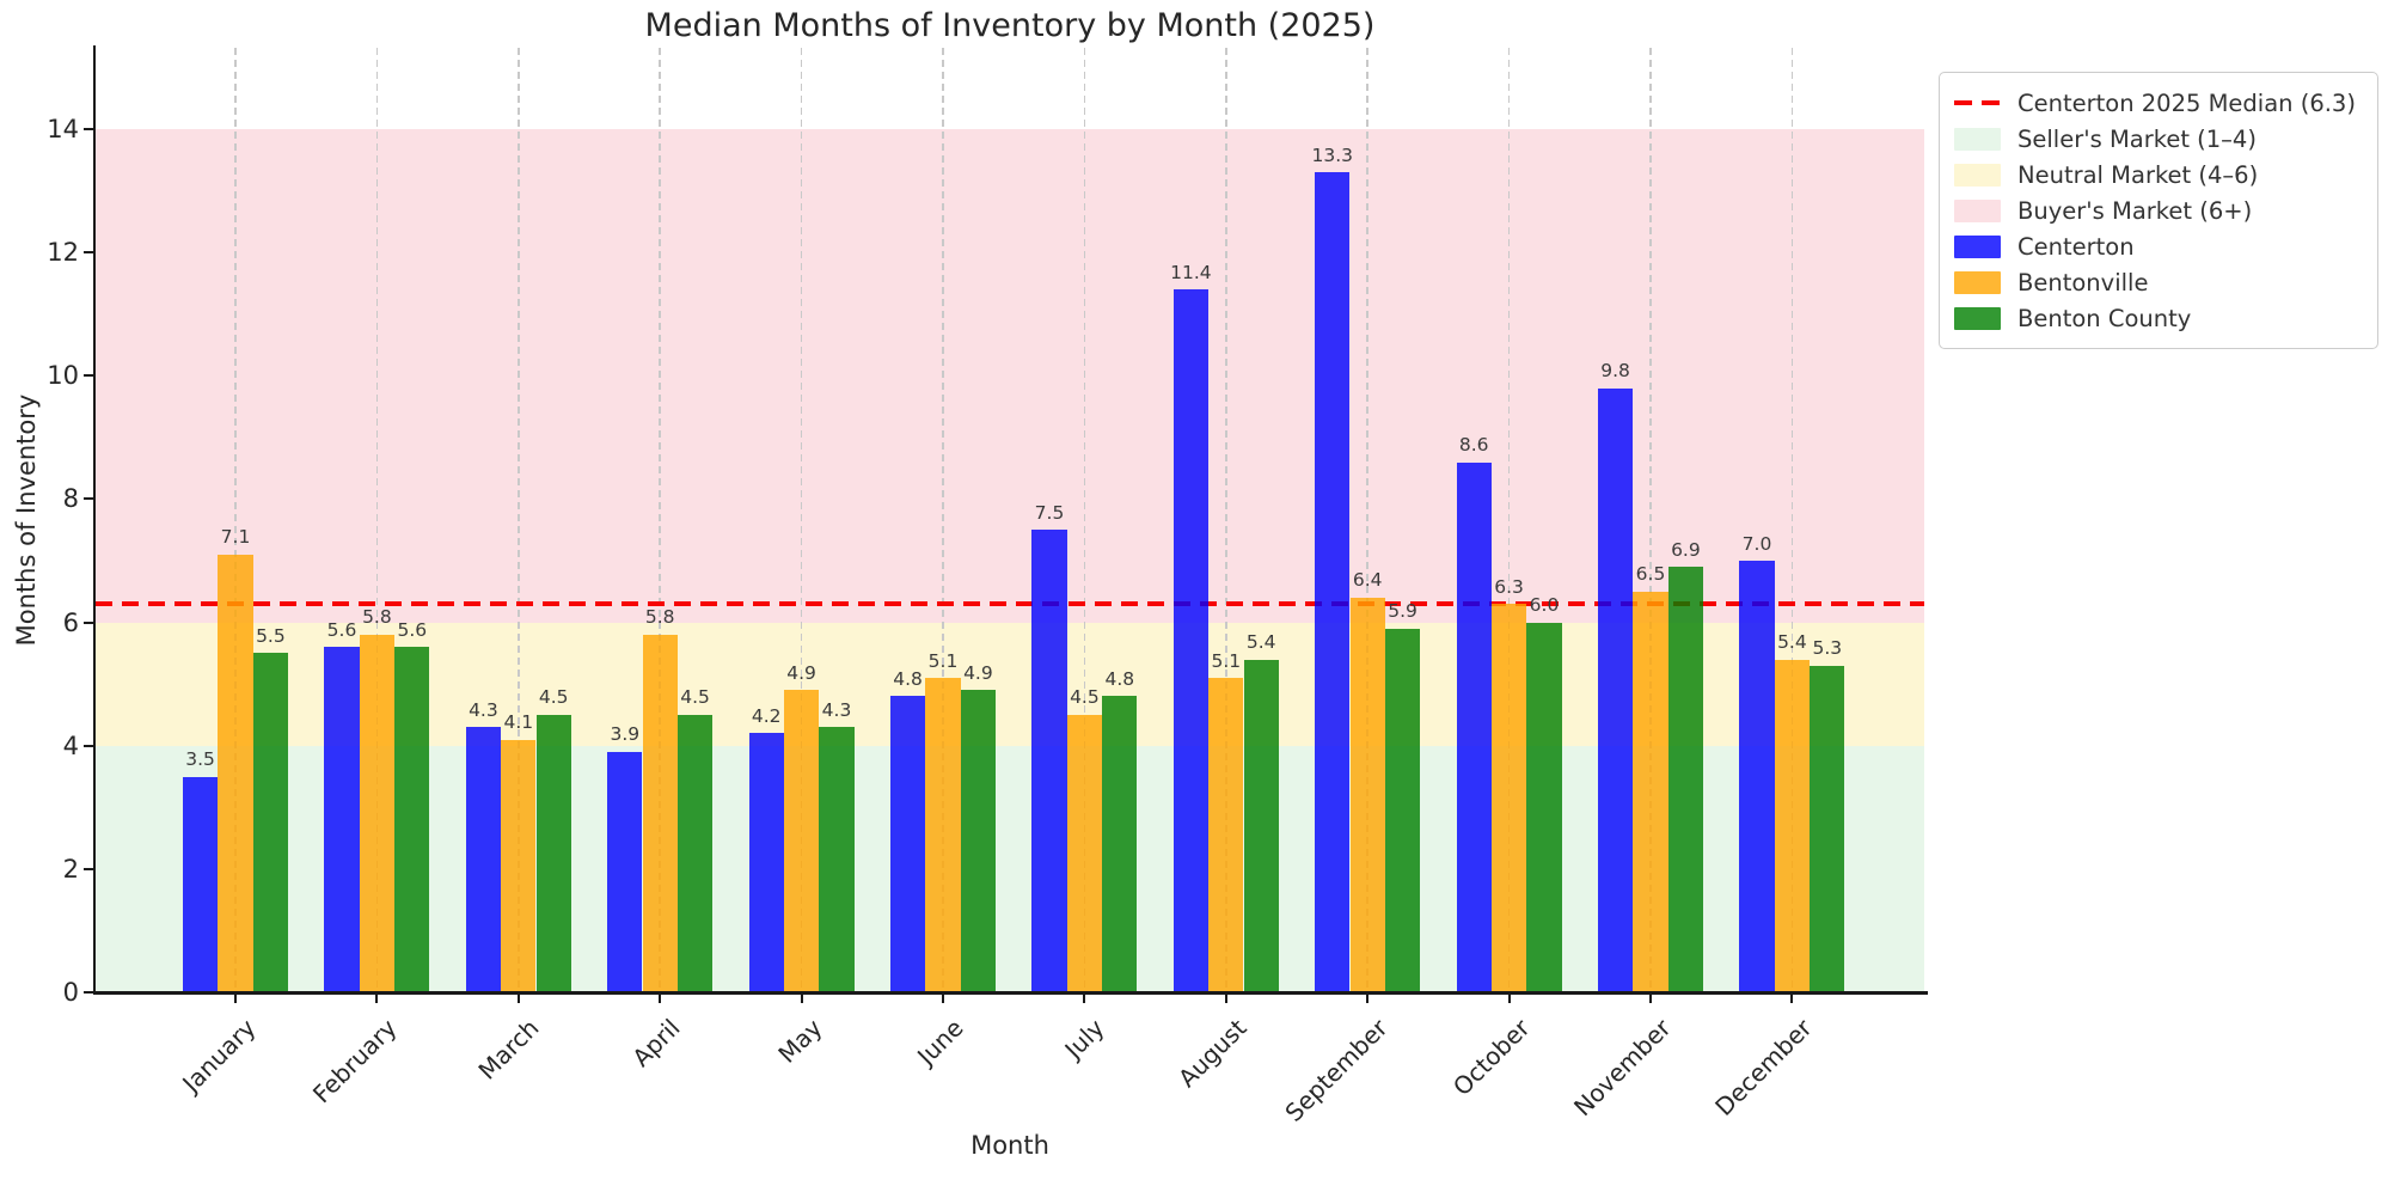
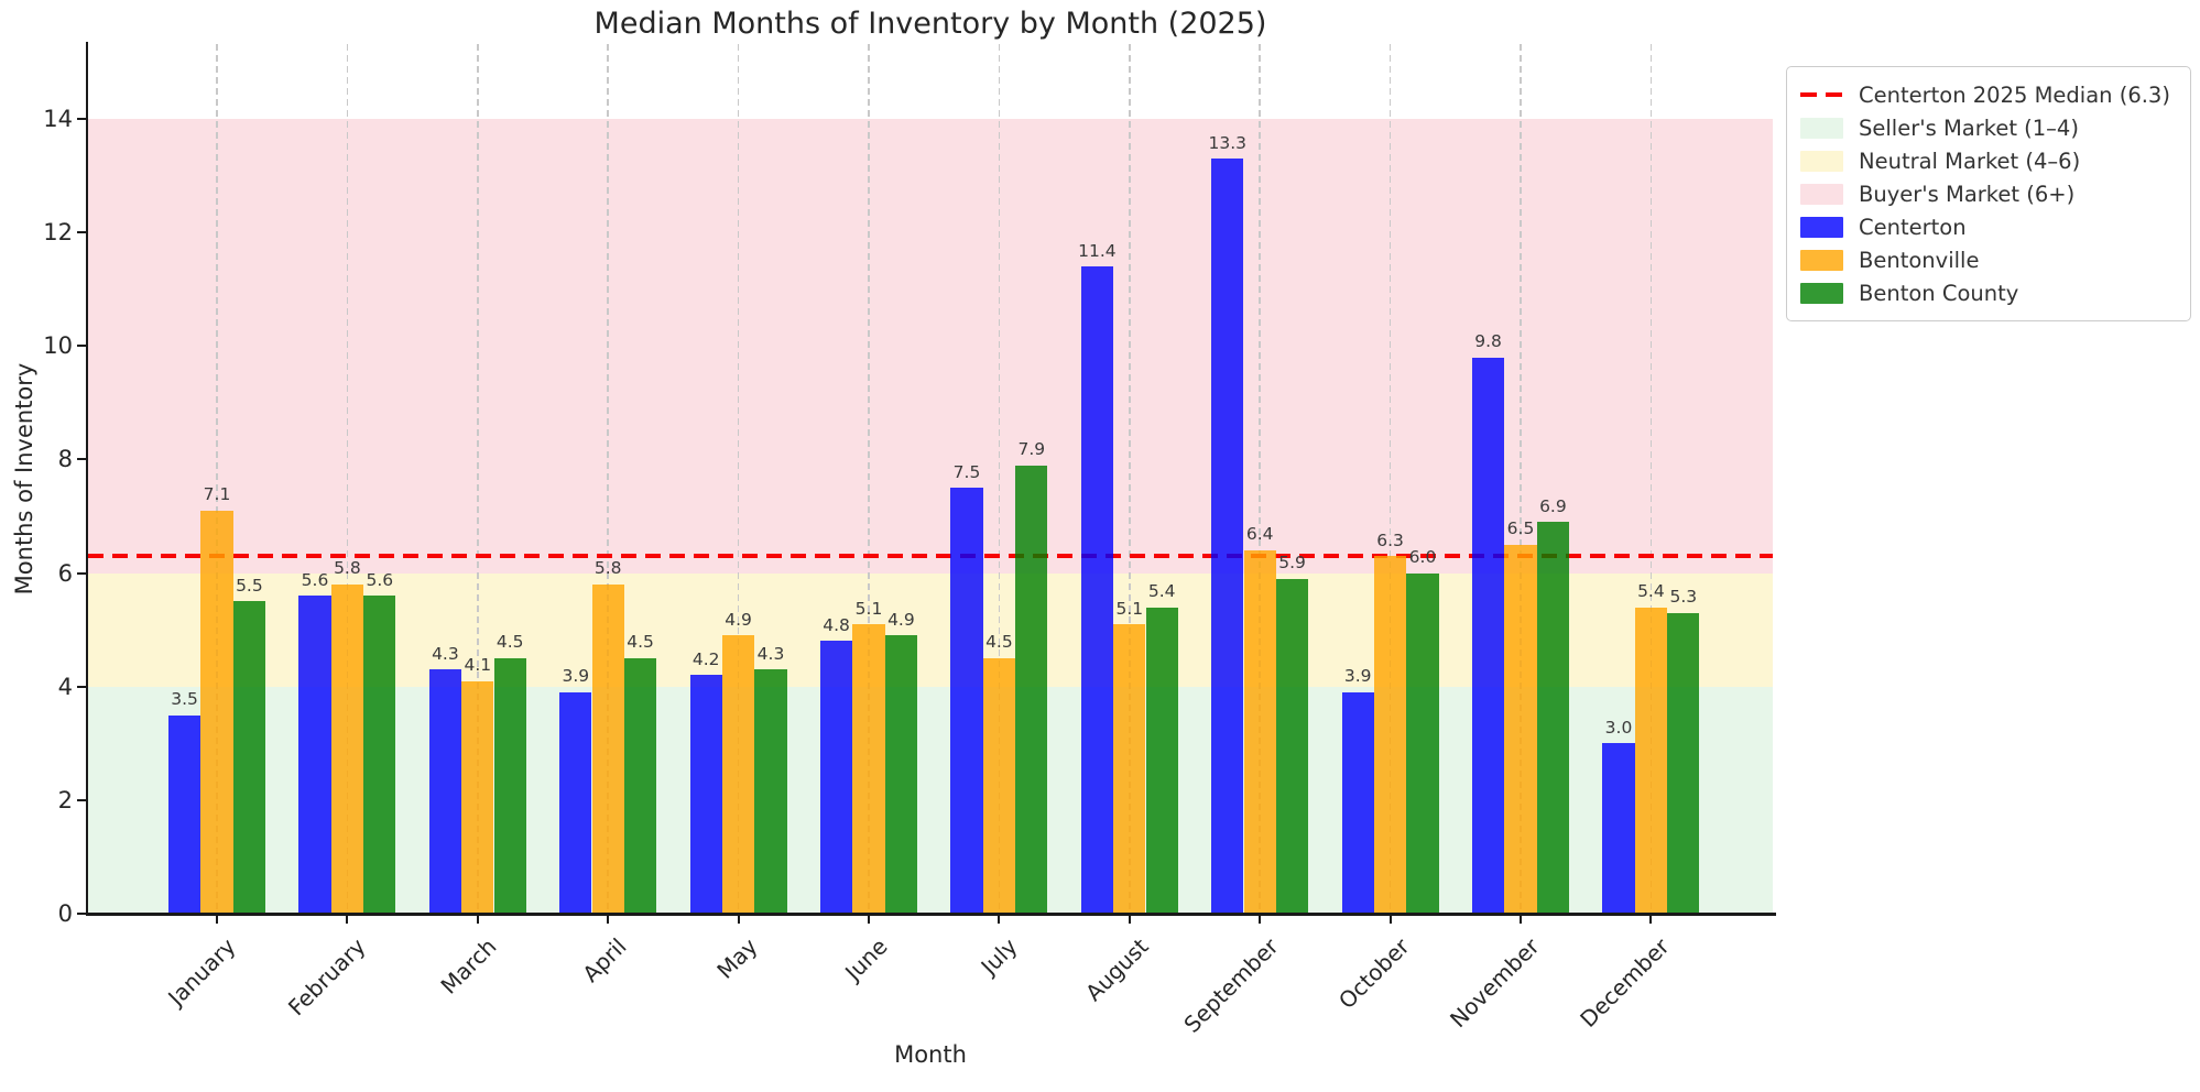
Benton County/July: 4.8 -> 7.9
Centerton/October: 8.6 -> 3.9
Centerton/December: 7.0 -> 3.0
